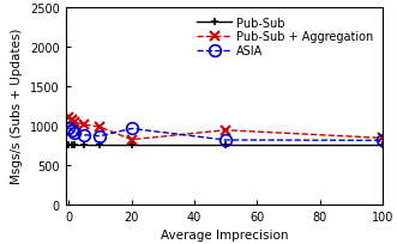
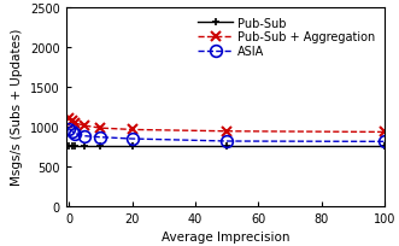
Pub-Sub + Aggregation/20: 820 -> 960
ASIA/20: 960 -> 840
Pub-Sub + Aggregation/100: 840 -> 930
